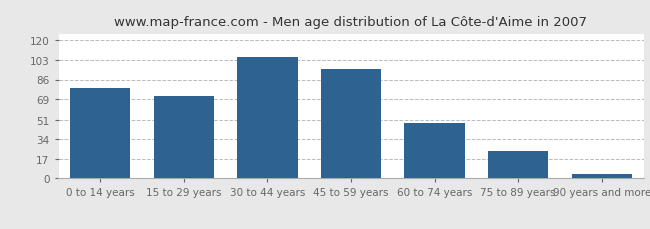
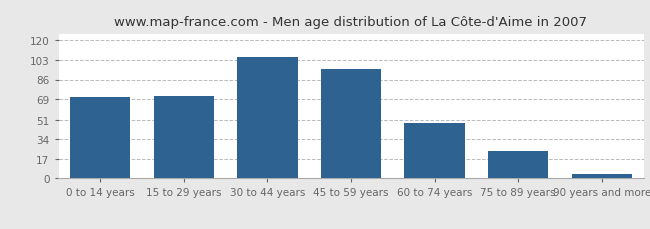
0 to 14 years: 79 -> 71
